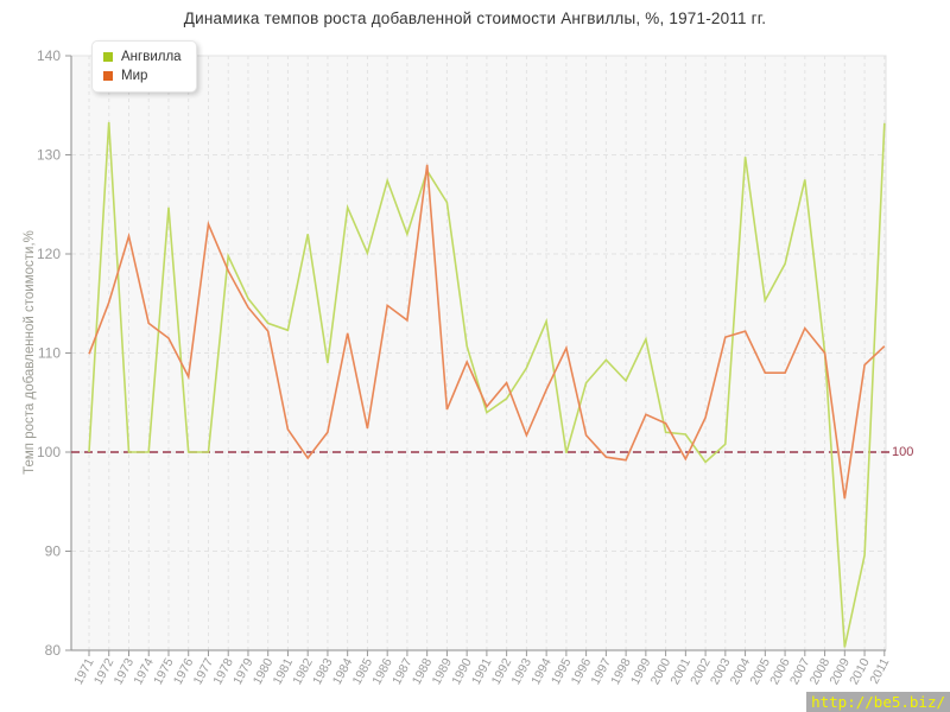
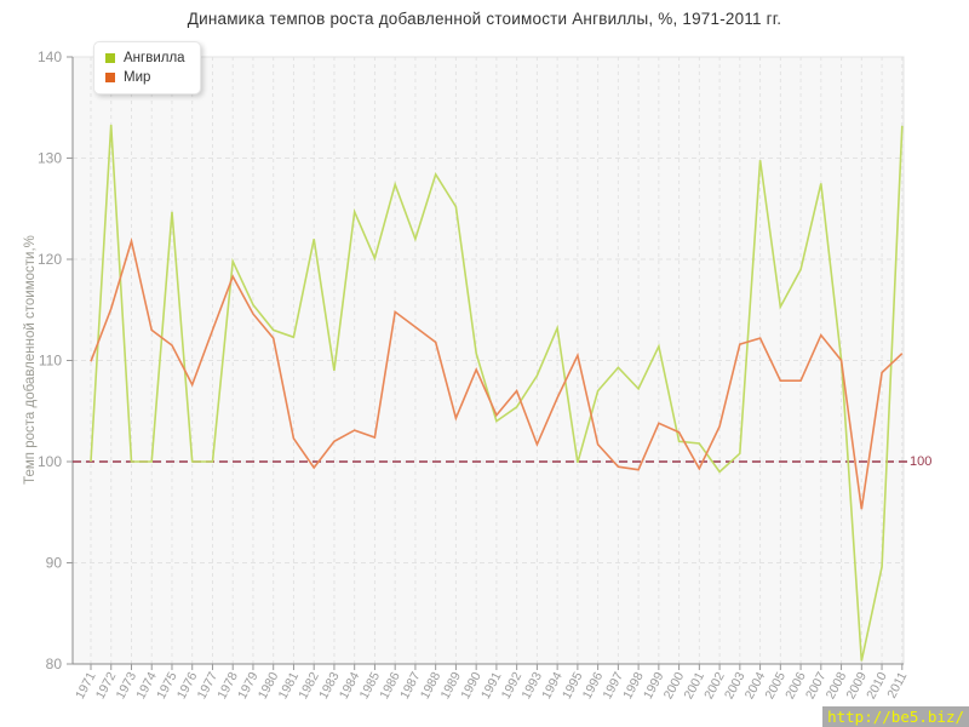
Мир/1977: 123 -> 113
Мир/1984: 112 -> 103
Мир/1988: 129 -> 112
